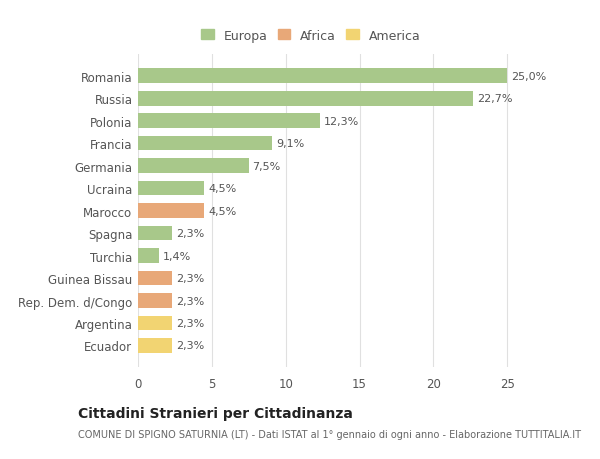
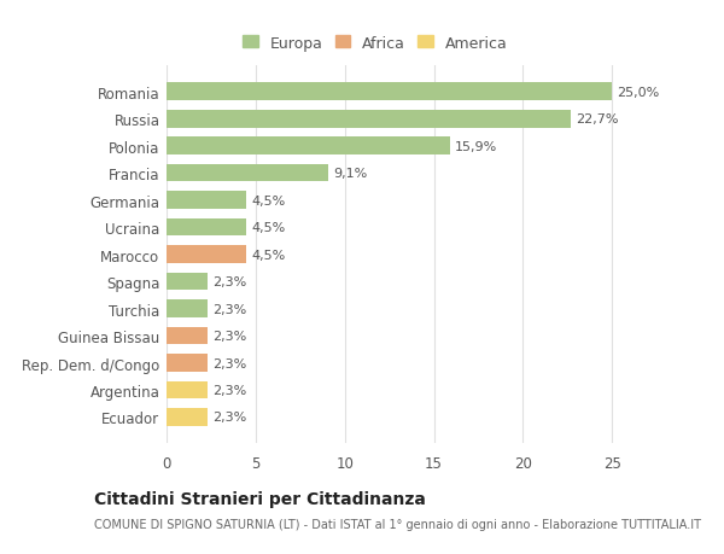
Polonia: 12,3% -> 15,9%
Germania: 7,5% -> 4,5%
Turchia: 1,4% -> 2,3%
